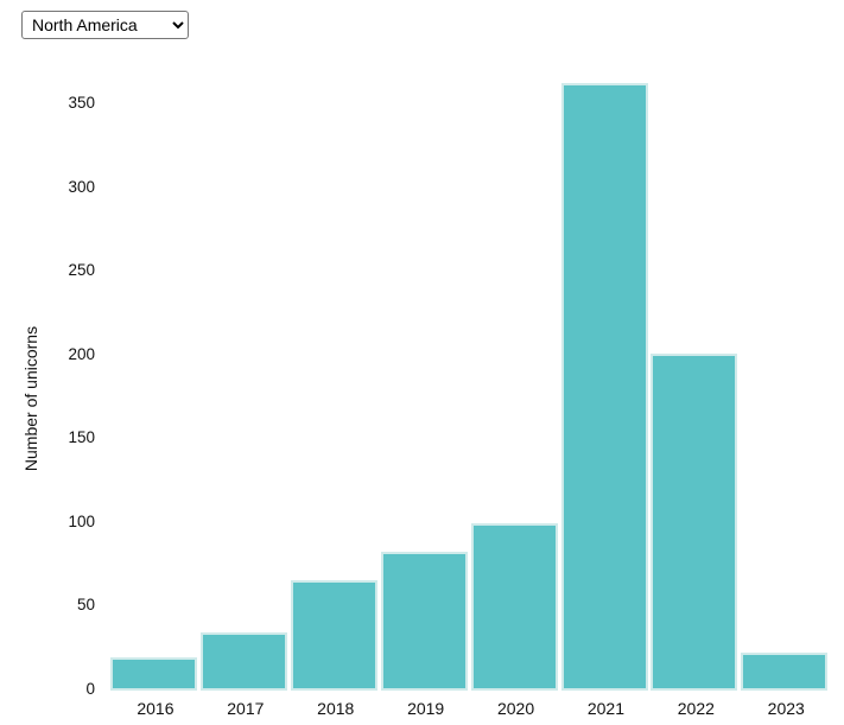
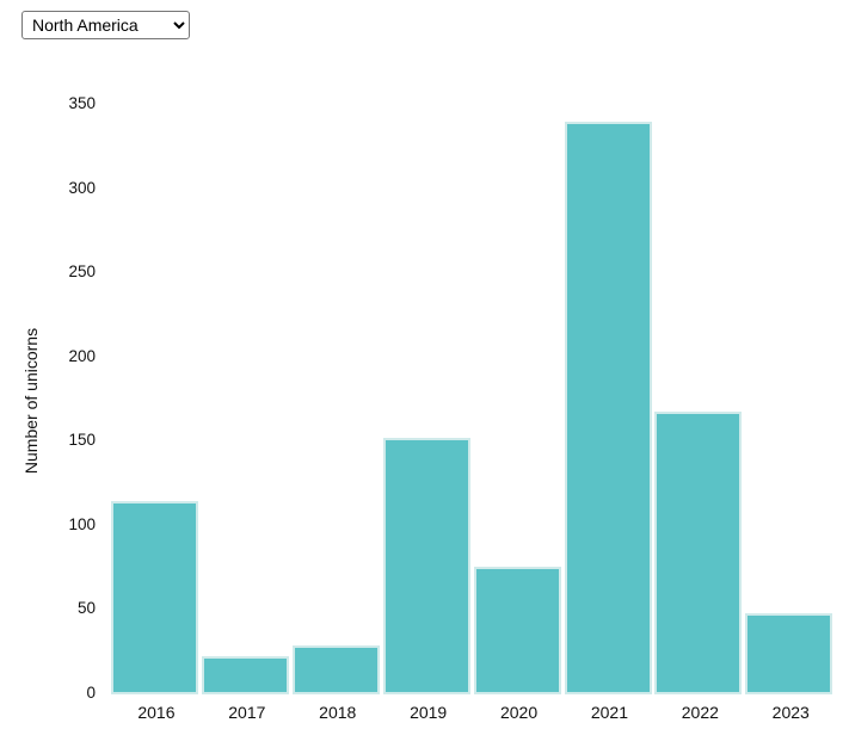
2016: 20 -> 115
2017: 35 -> 23
2018: 66 -> 29
2019: 83 -> 152
2020: 100 -> 76
2021: 363 -> 340
2022: 201 -> 168
2023: 23 -> 48
